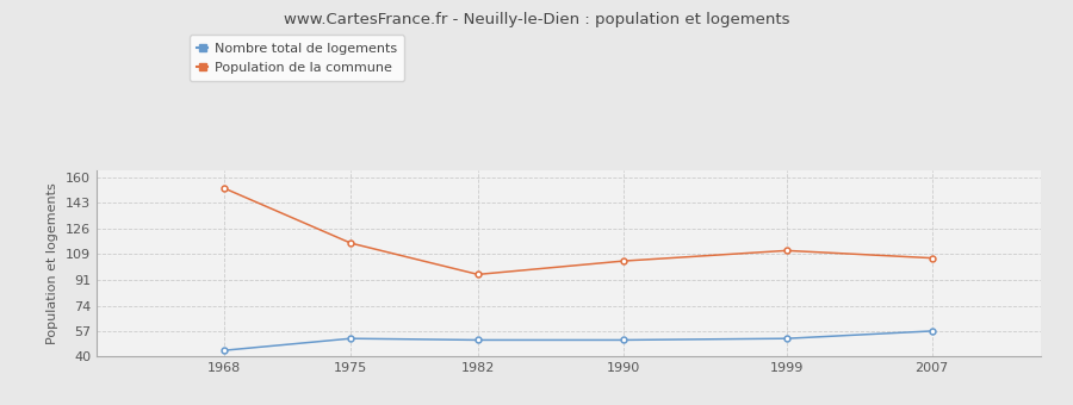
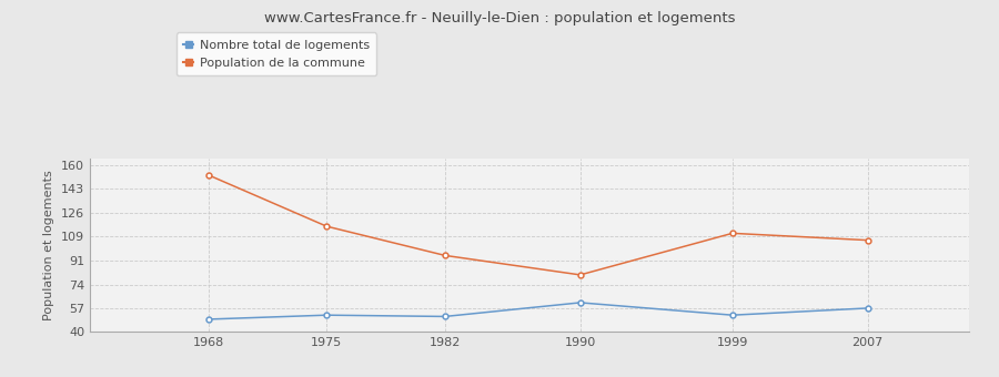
Nombre total de logements/1968: 44 -> 49
Nombre total de logements/1990: 51 -> 61
Population de la commune/1990: 104 -> 81
